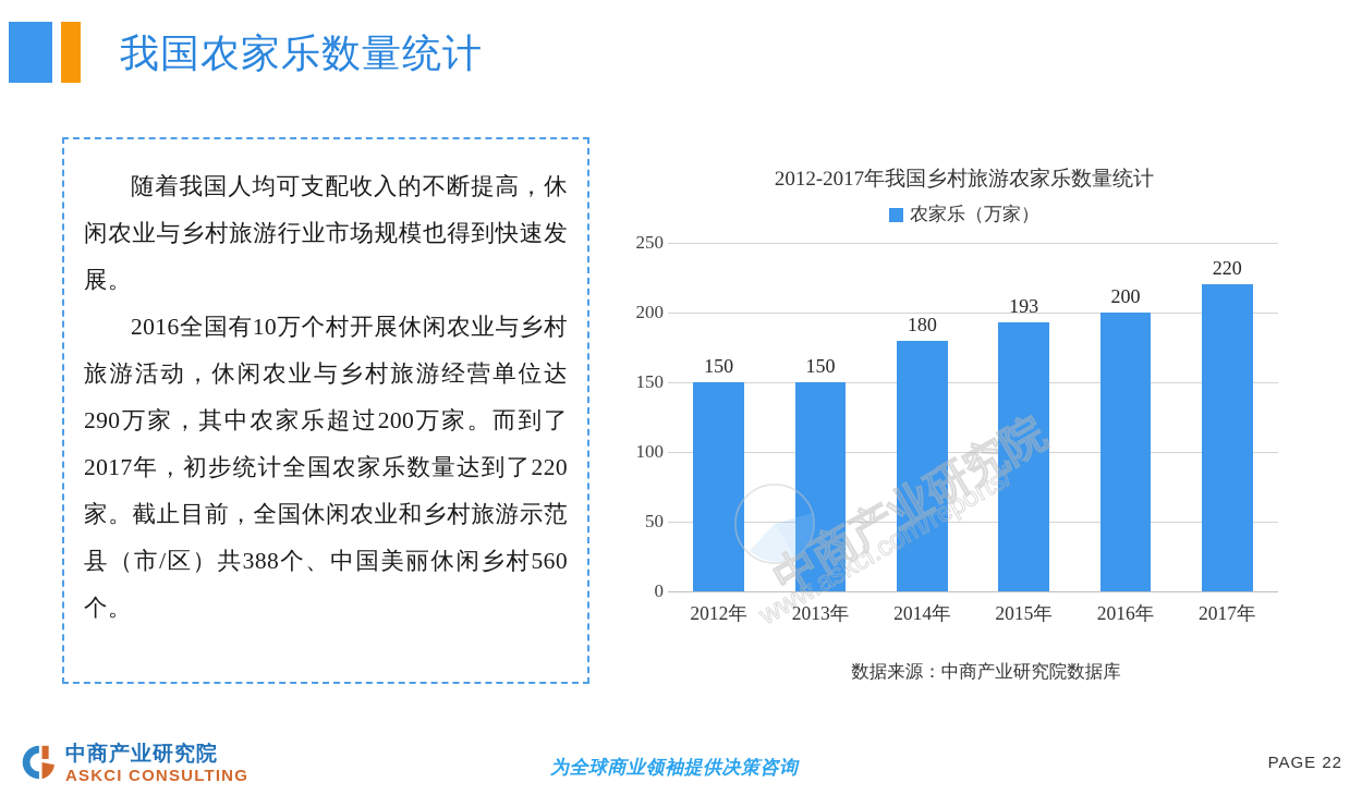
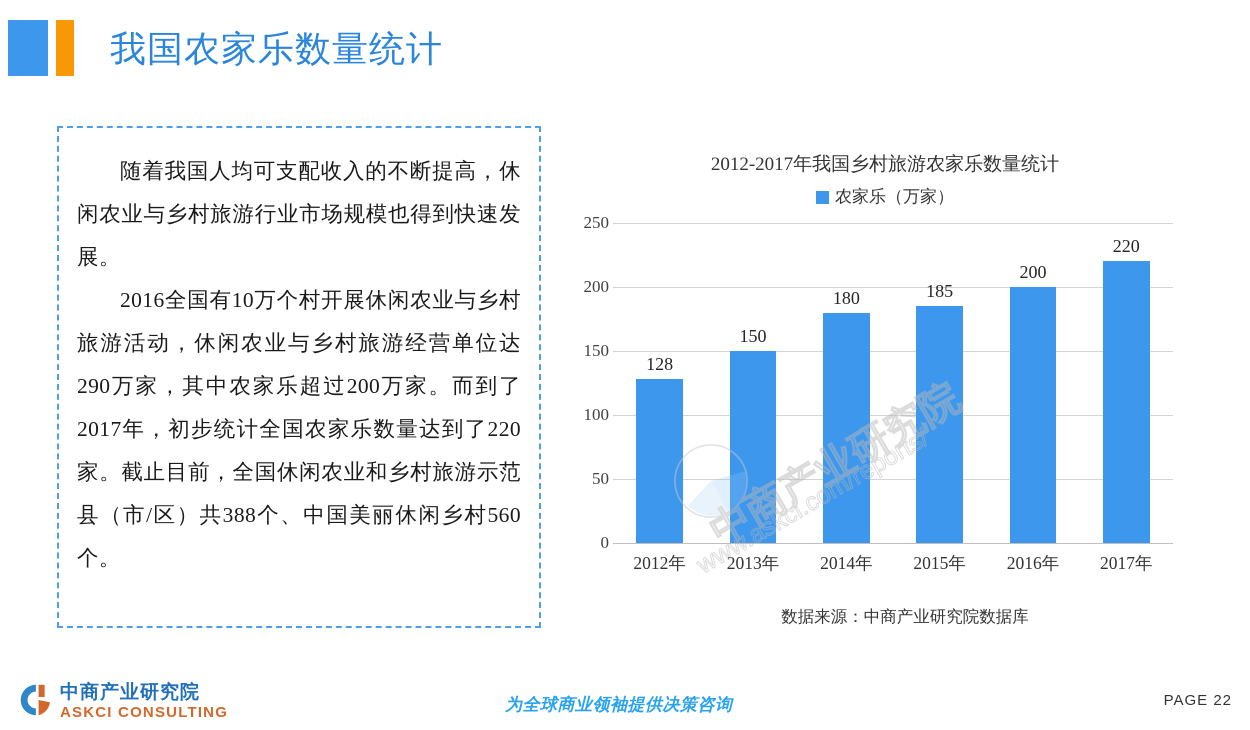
2012年: 150 -> 128
2015年: 193 -> 185
